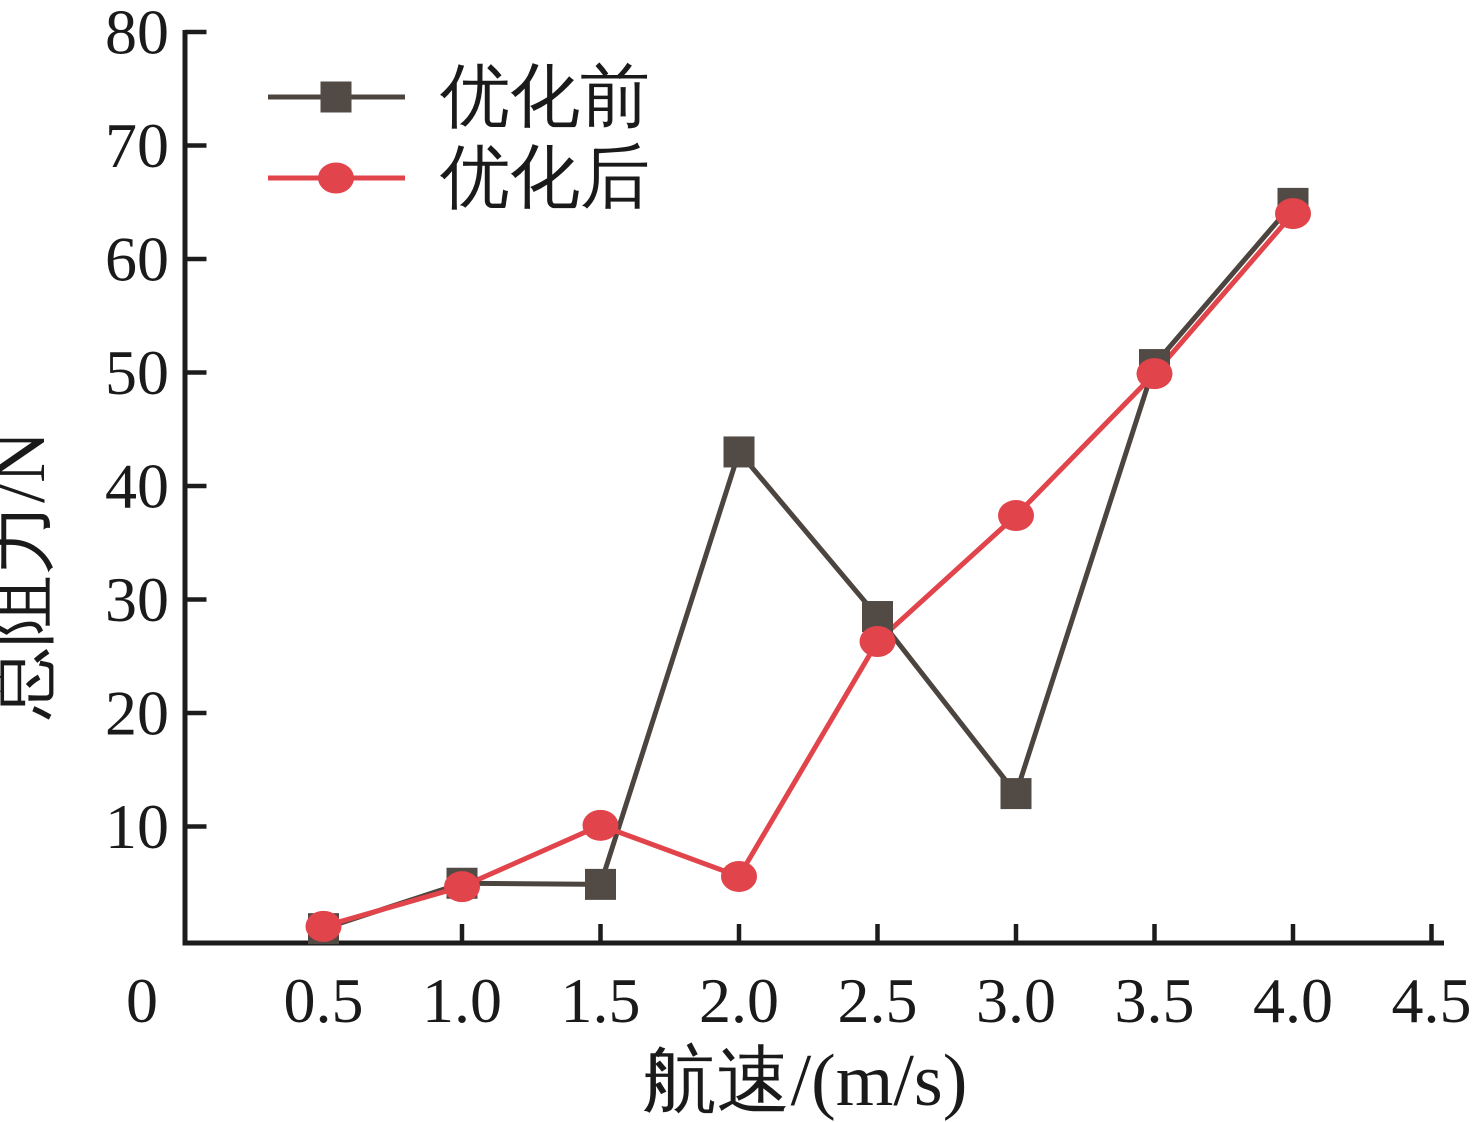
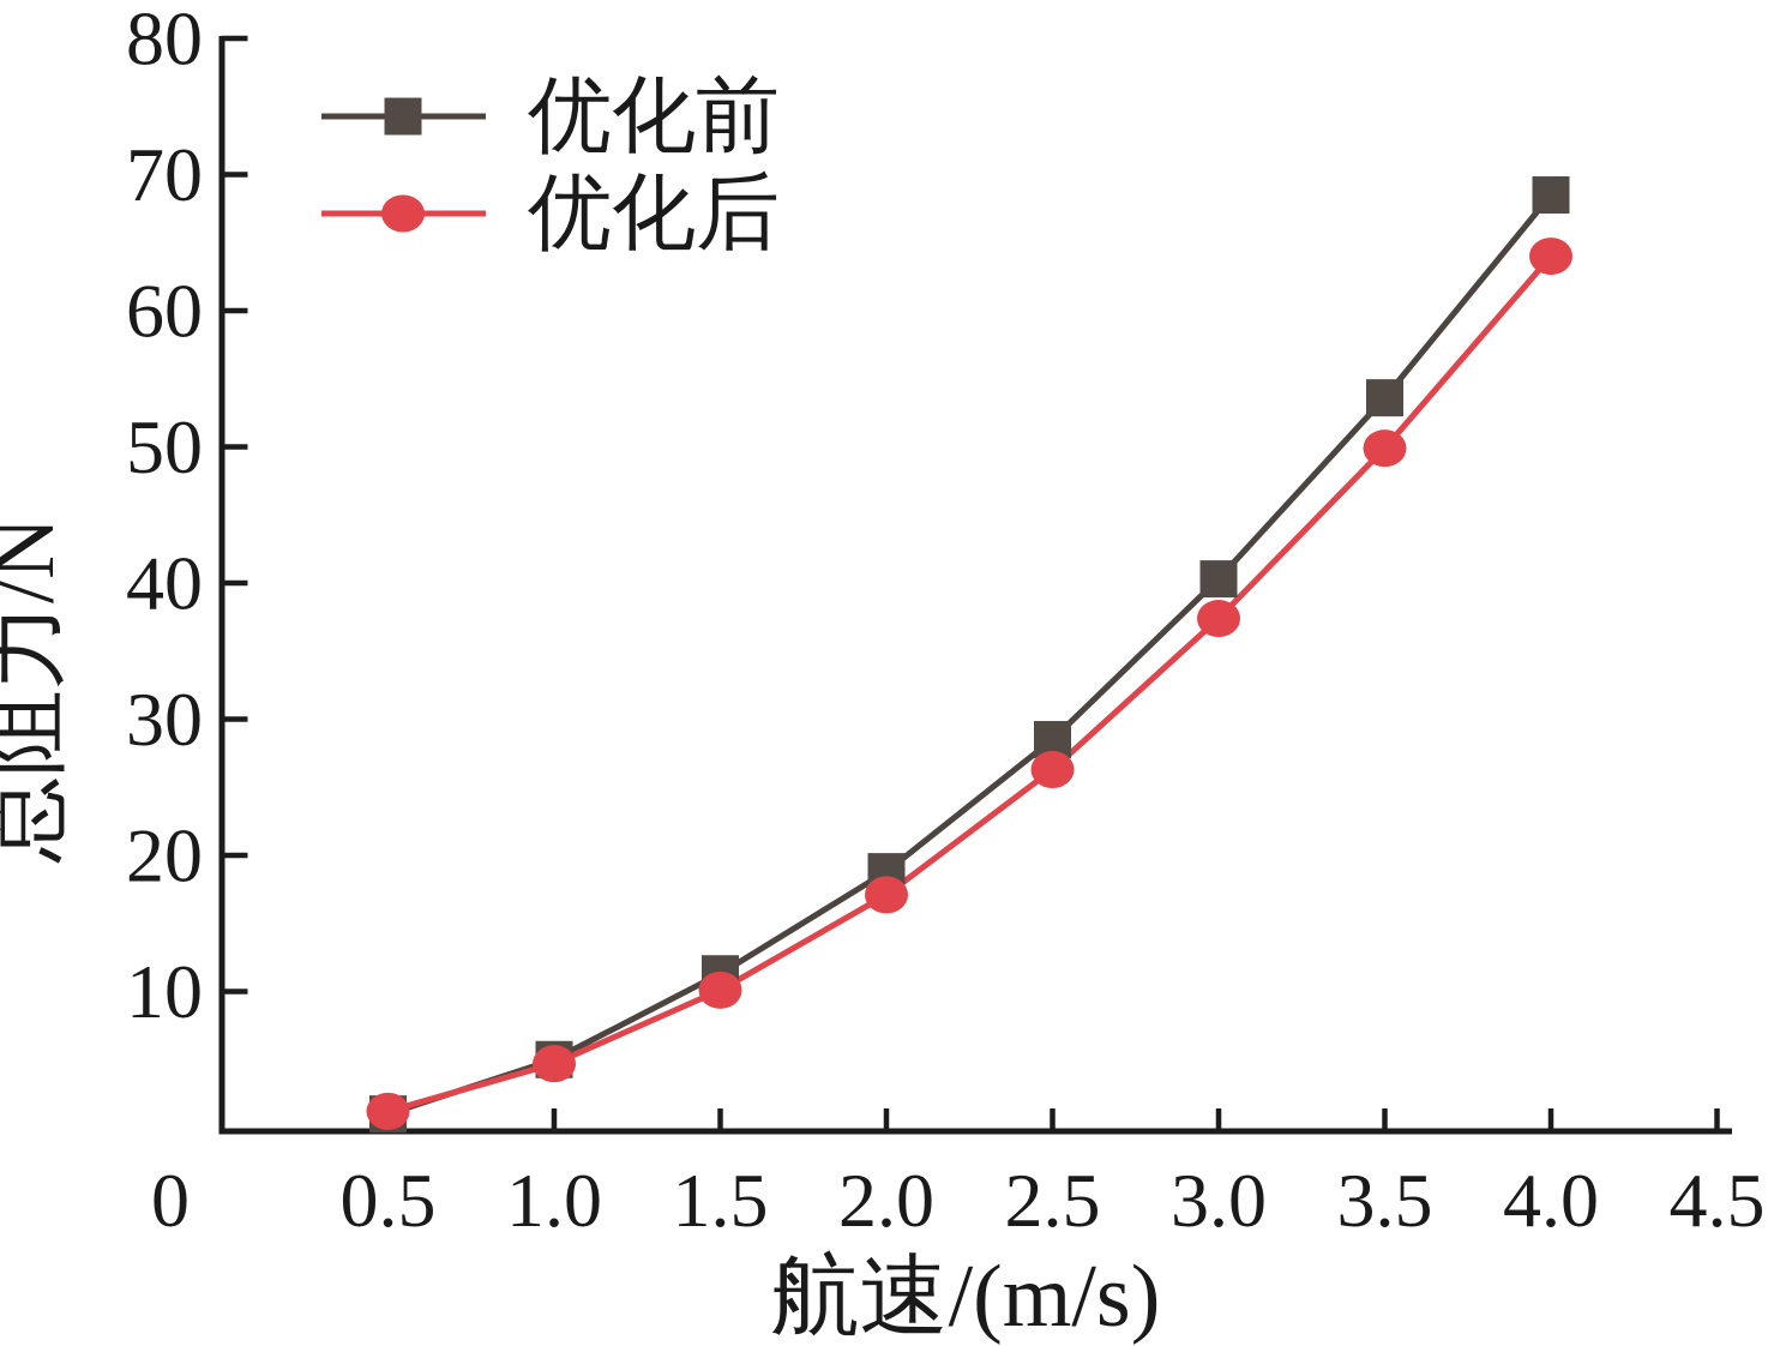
优化前/1.5: 4.9 -> 11.3
优化前/2.0: 43.0 -> 18.8
优化后/2.0: 5.6 -> 17.1
优化前/3.0: 12.9 -> 40.3
优化前/3.5: 50.7 -> 53.6
优化前/4.0: 64.9 -> 68.5
